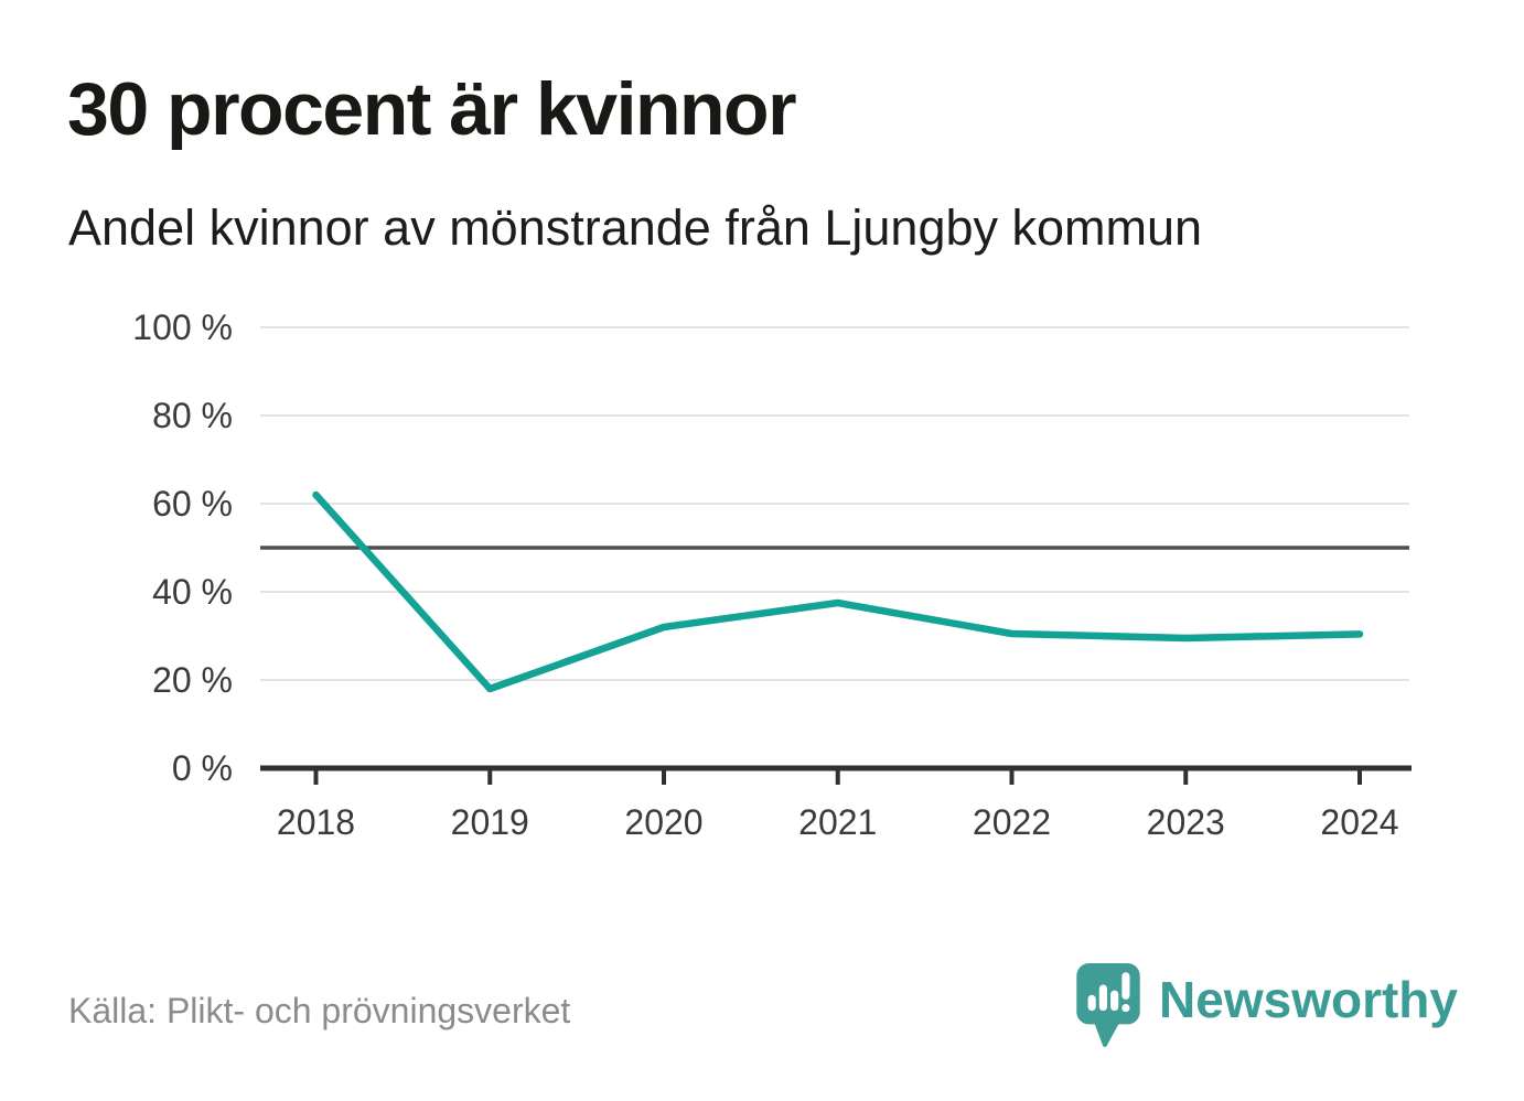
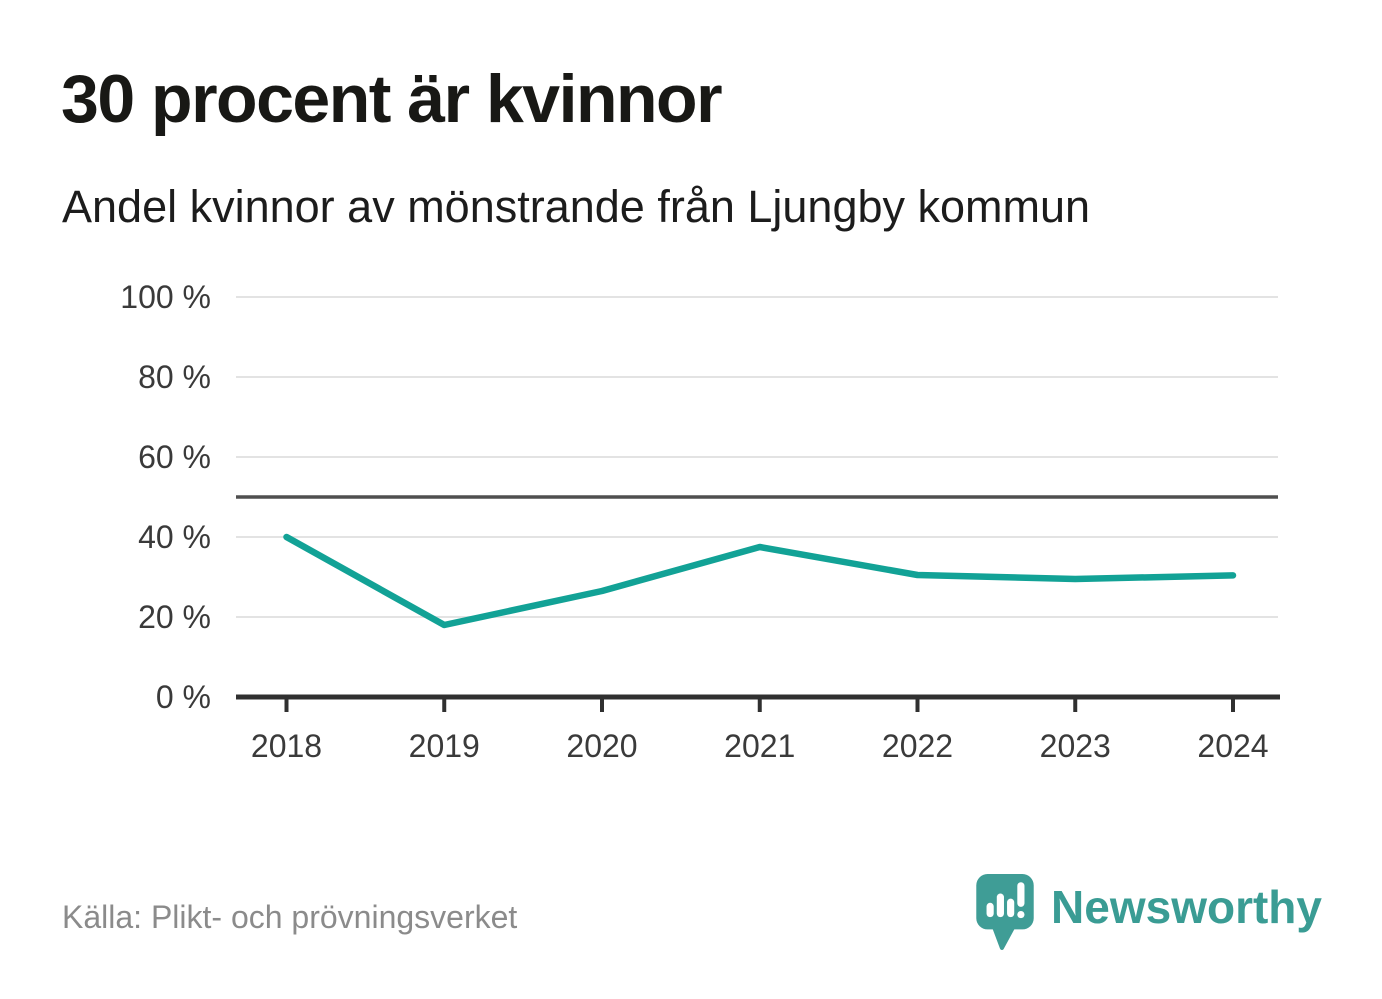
2018: 62% -> 40%
2020: 32% -> 26%
